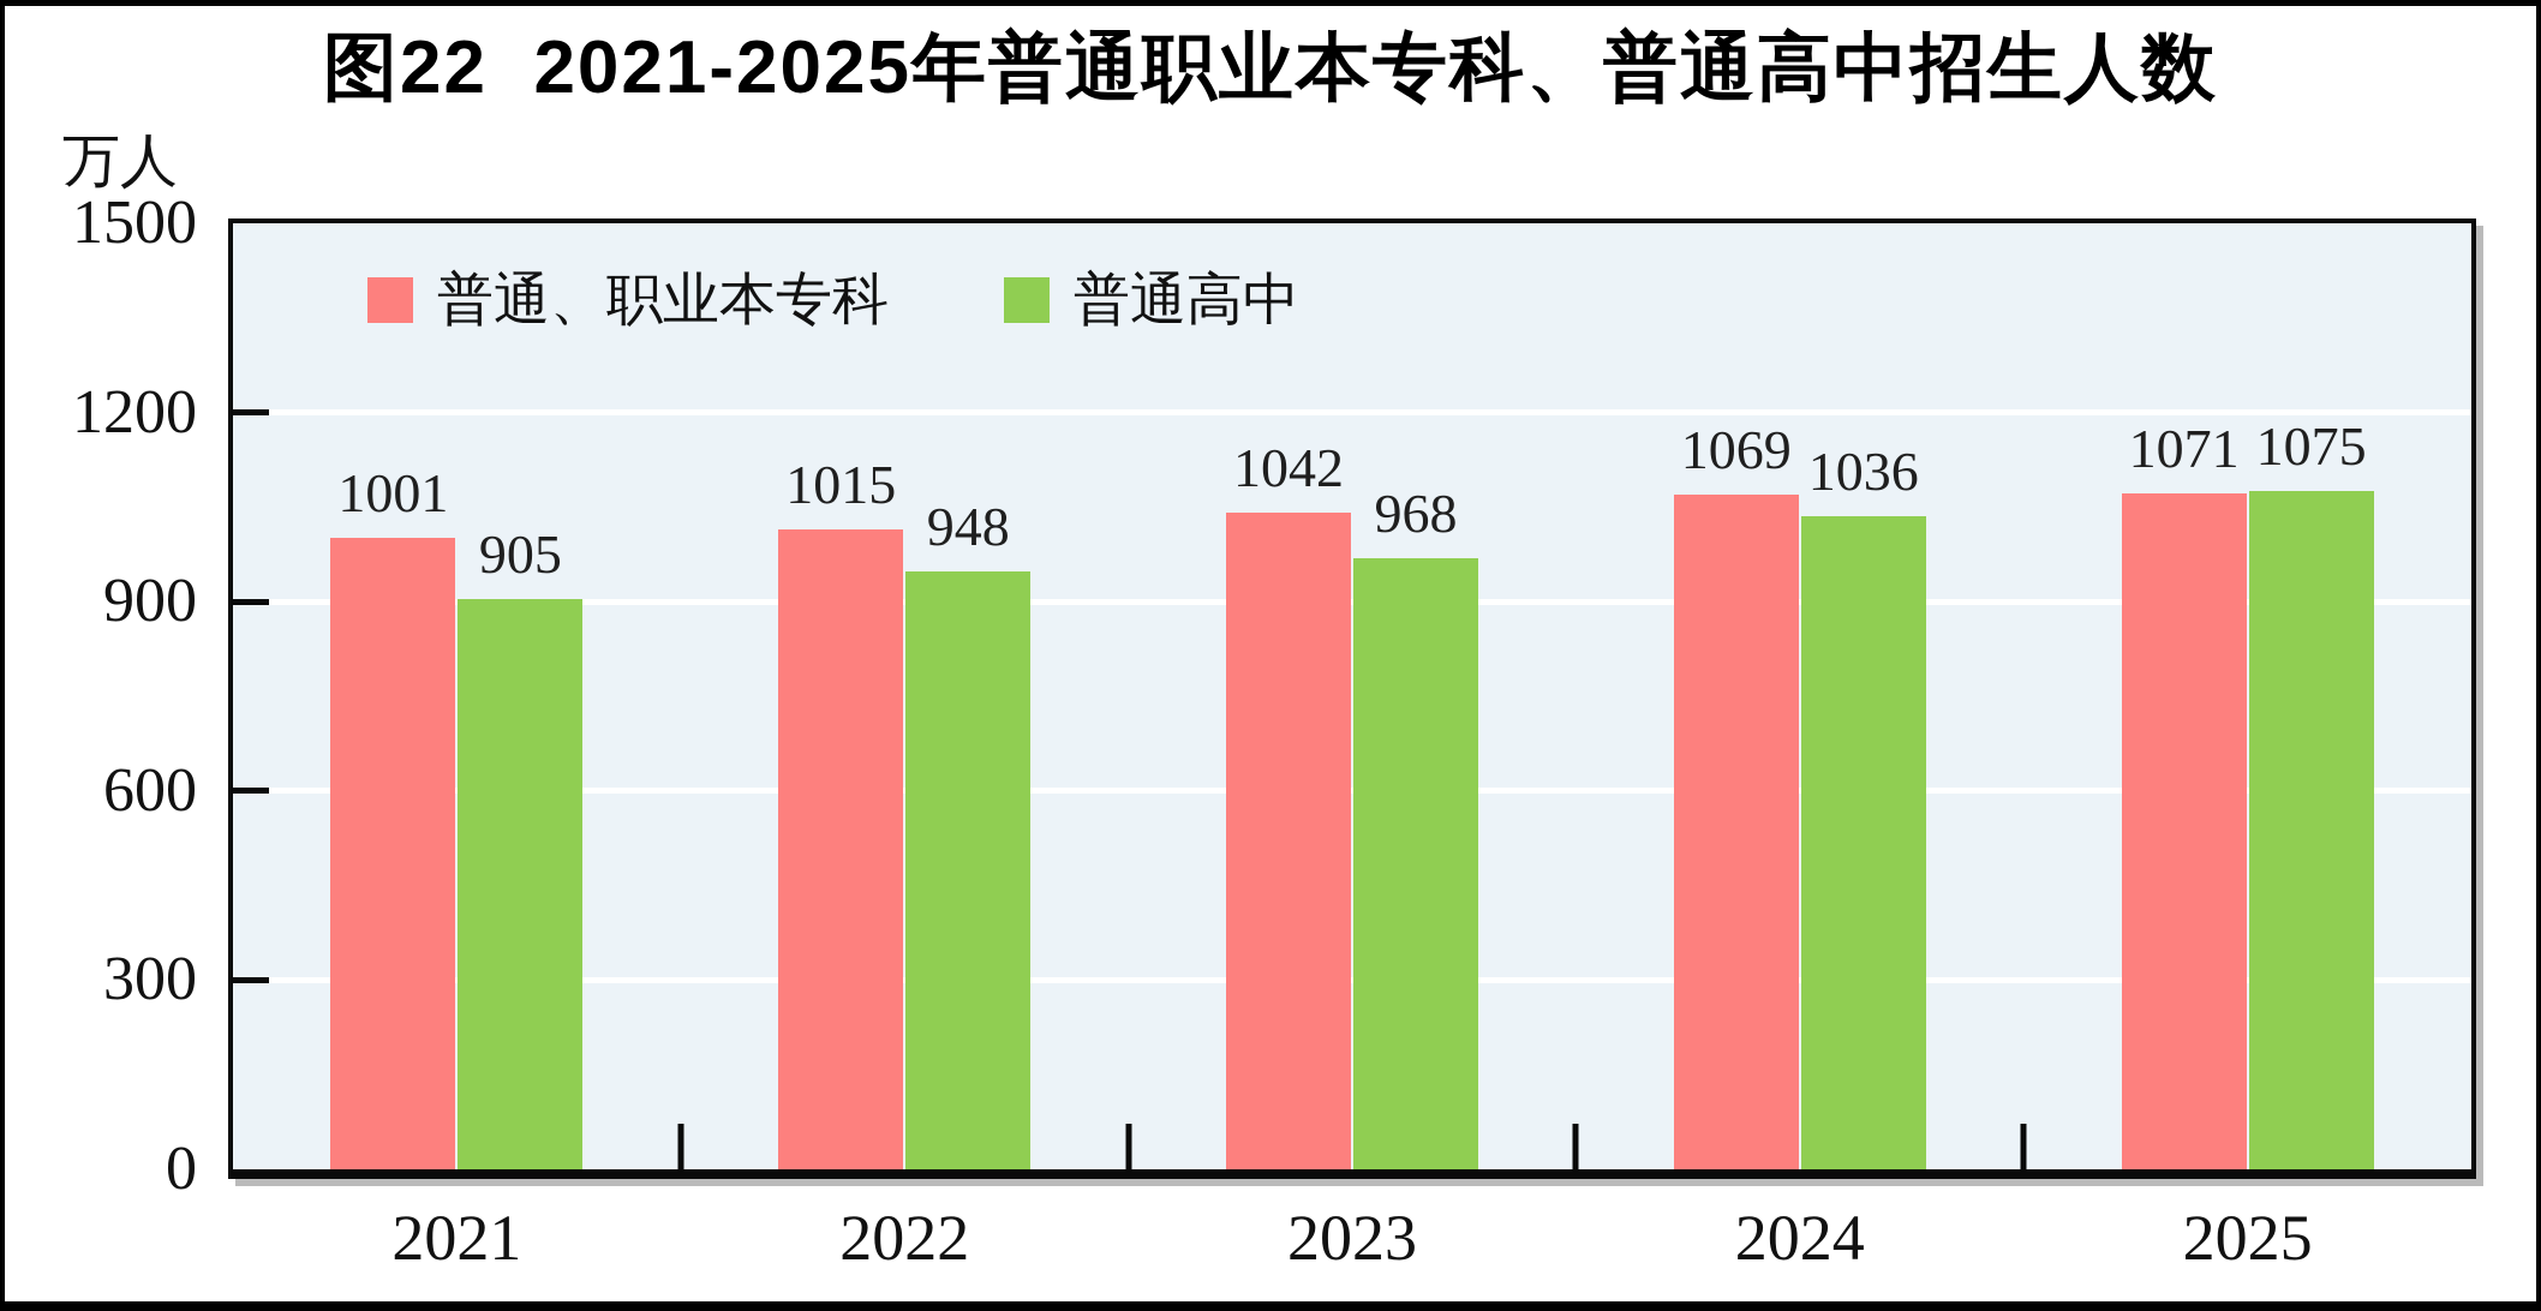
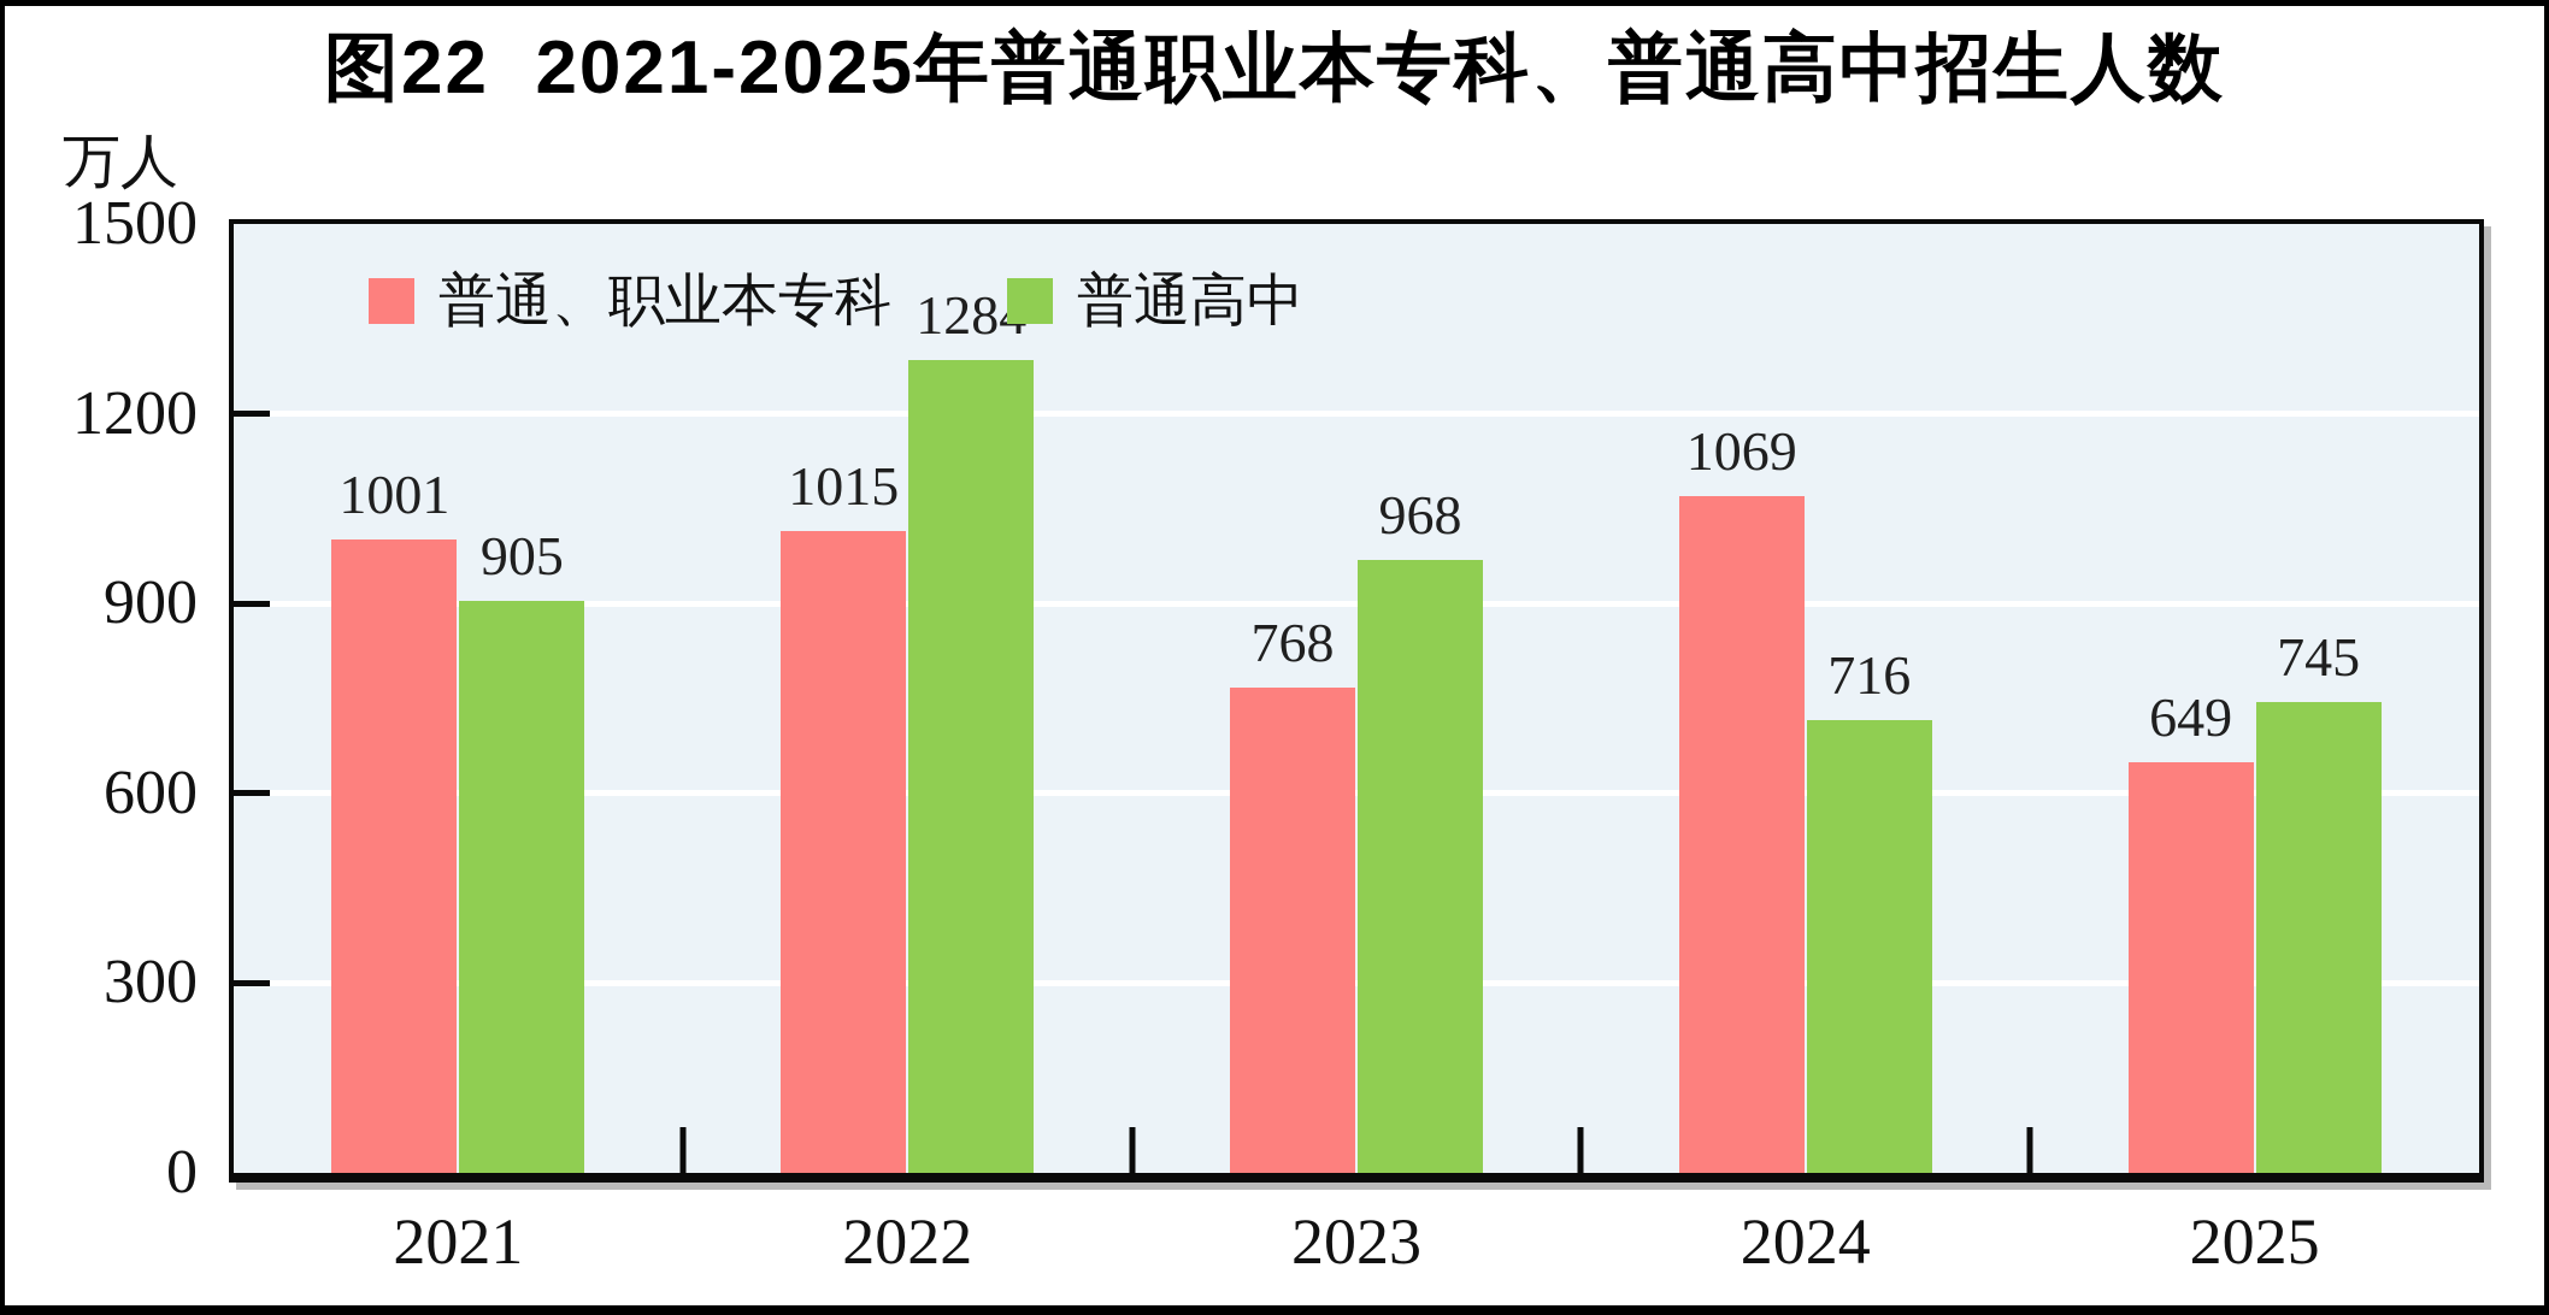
普通高中/2022: 948 -> 1284
普通、职业本专科/2023: 1042 -> 768
普通高中/2024: 1036 -> 716
普通、职业本专科/2025: 1071 -> 649
普通高中/2025: 1075 -> 745
